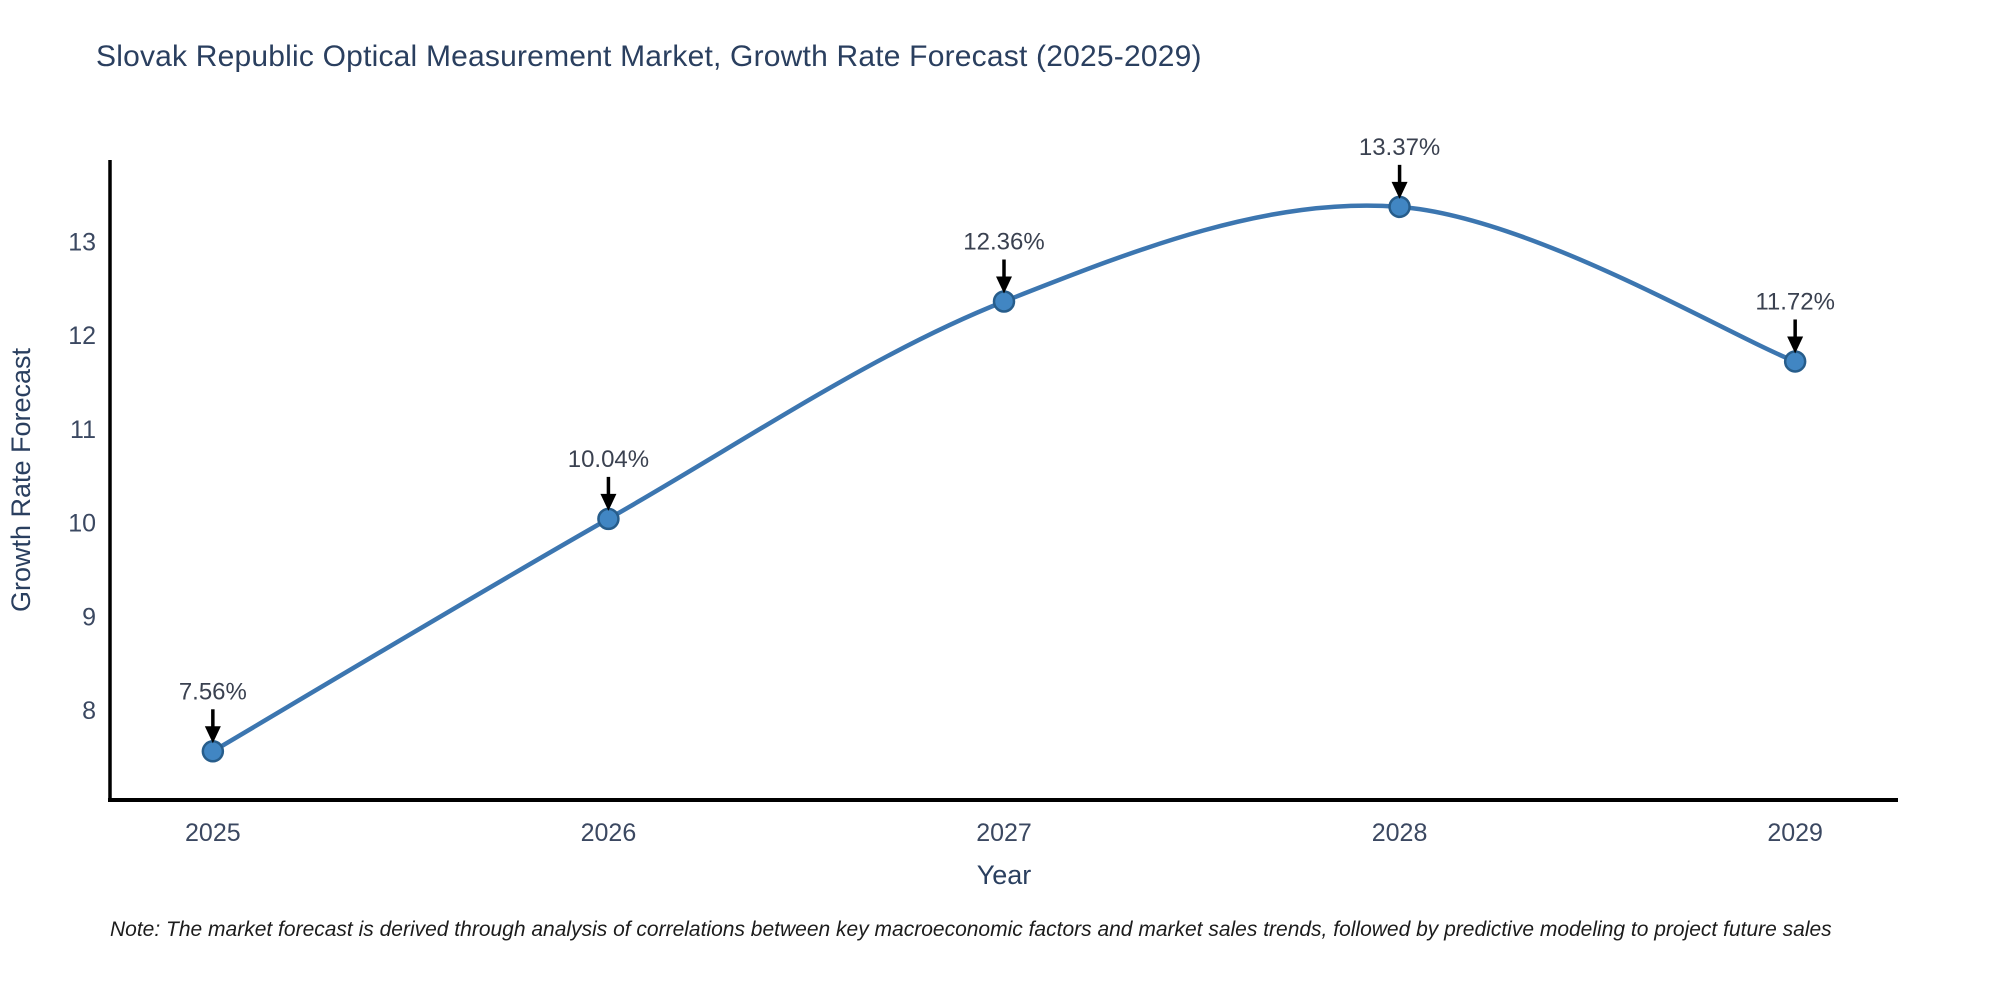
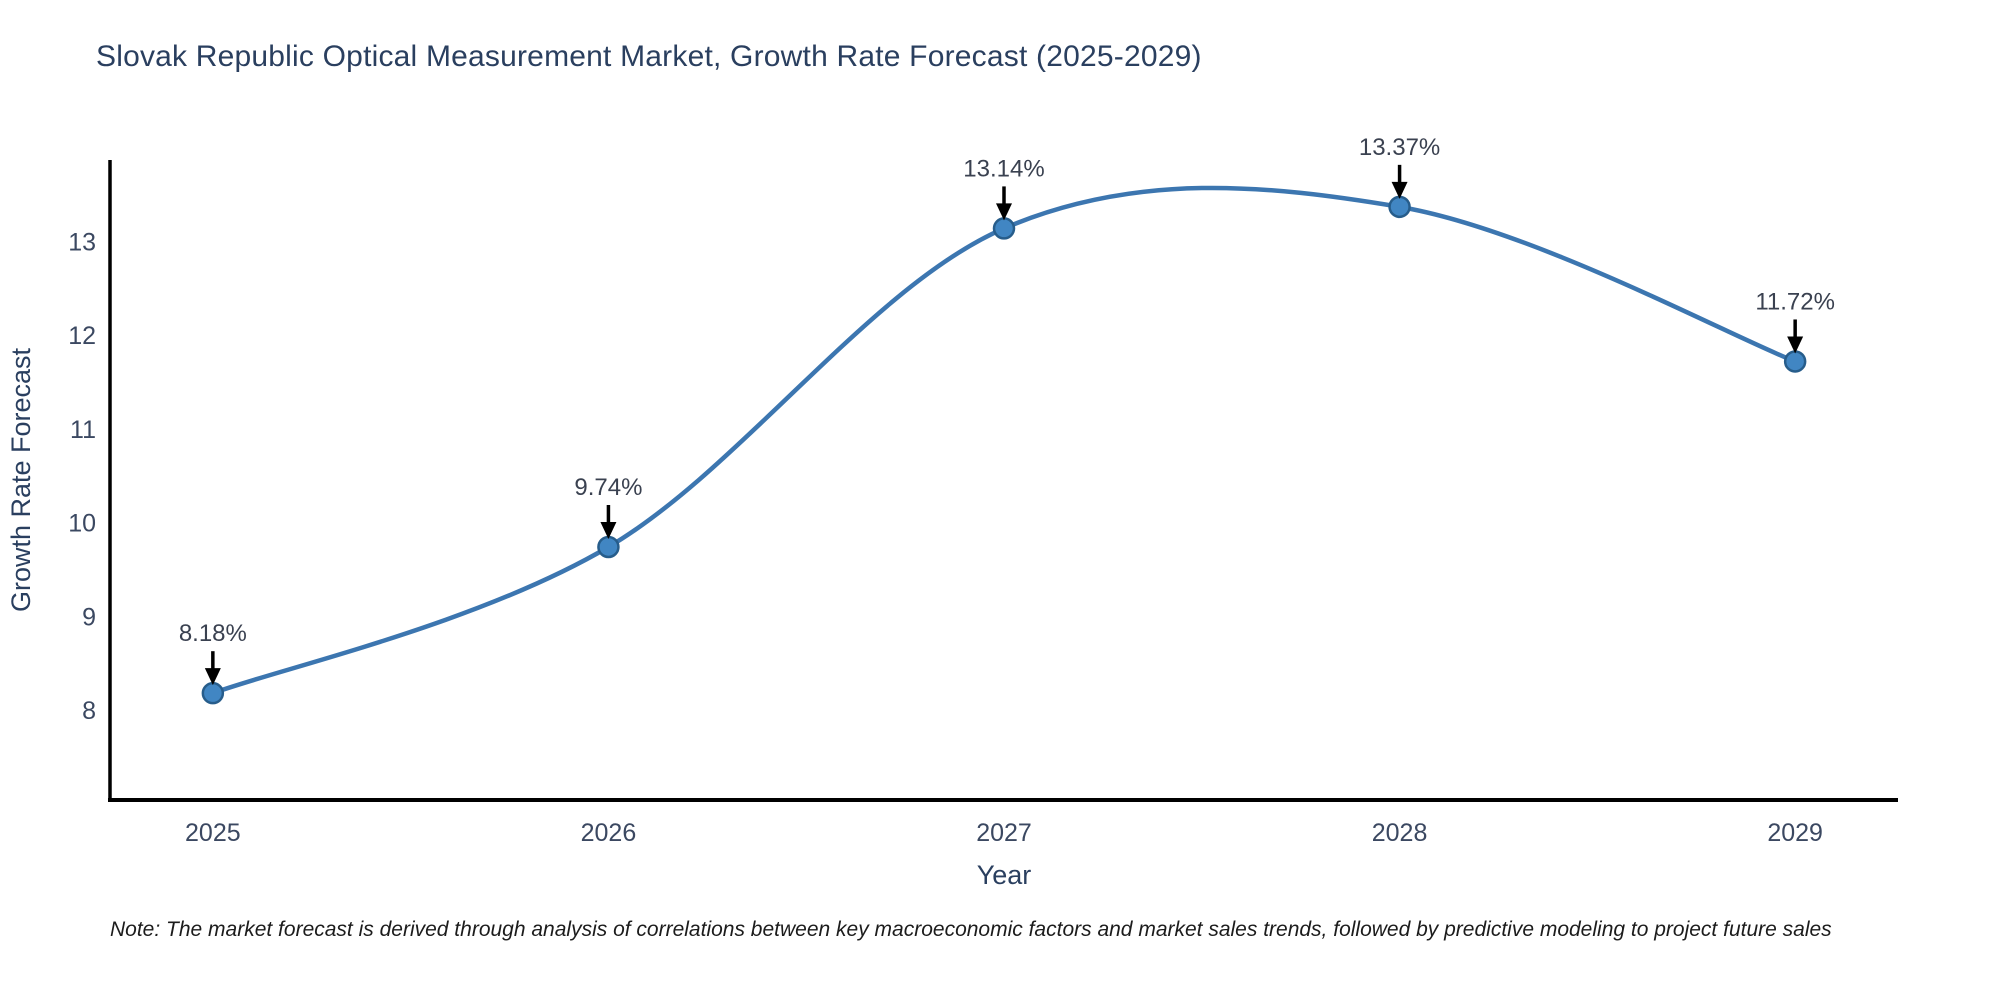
2025: 7.56% -> 8.18%
2026: 10.04% -> 9.74%
2027: 12.36% -> 13.14%
